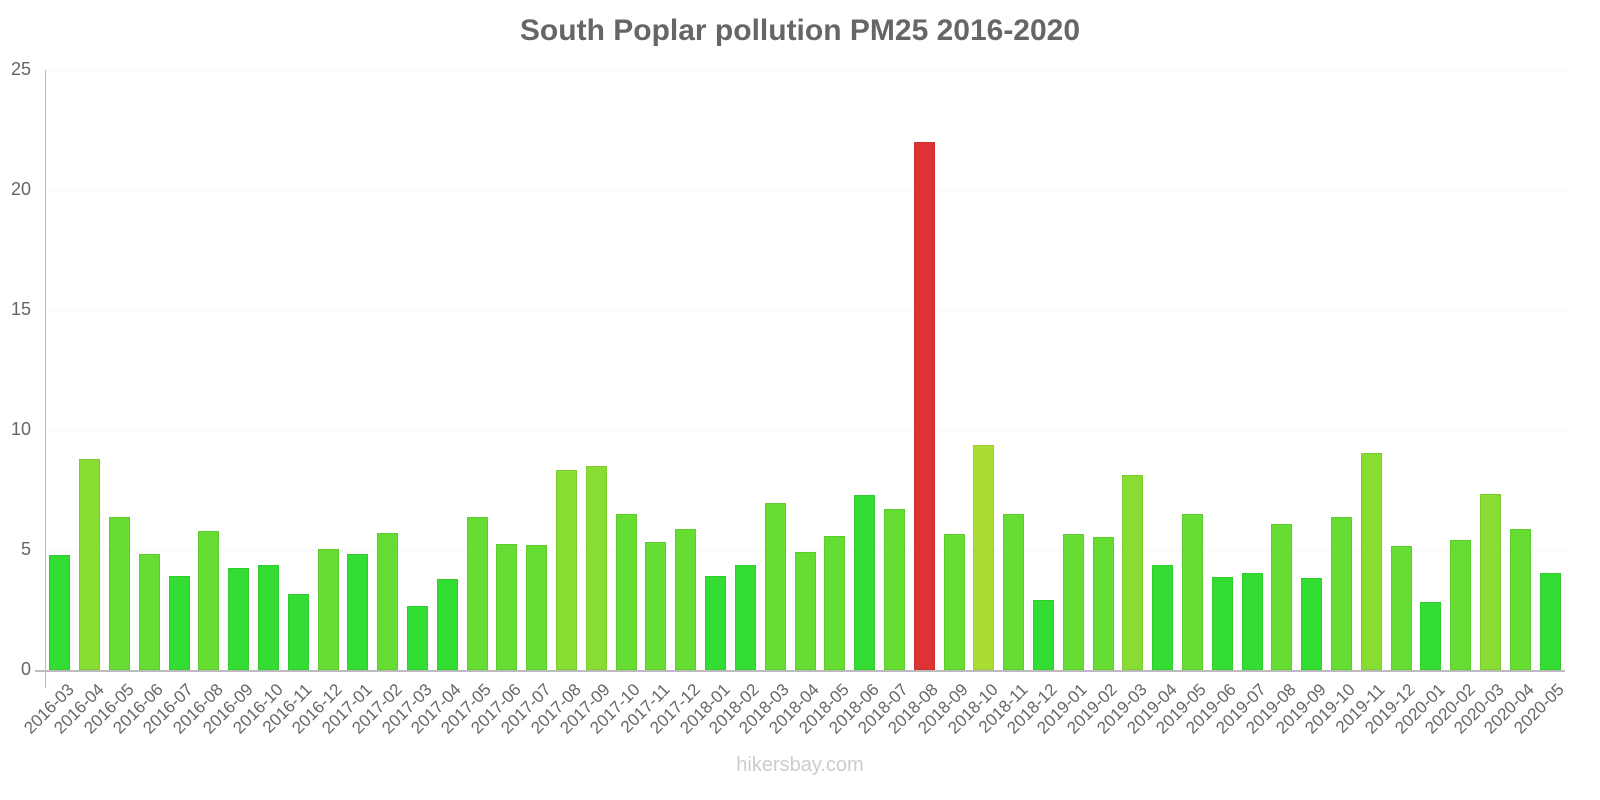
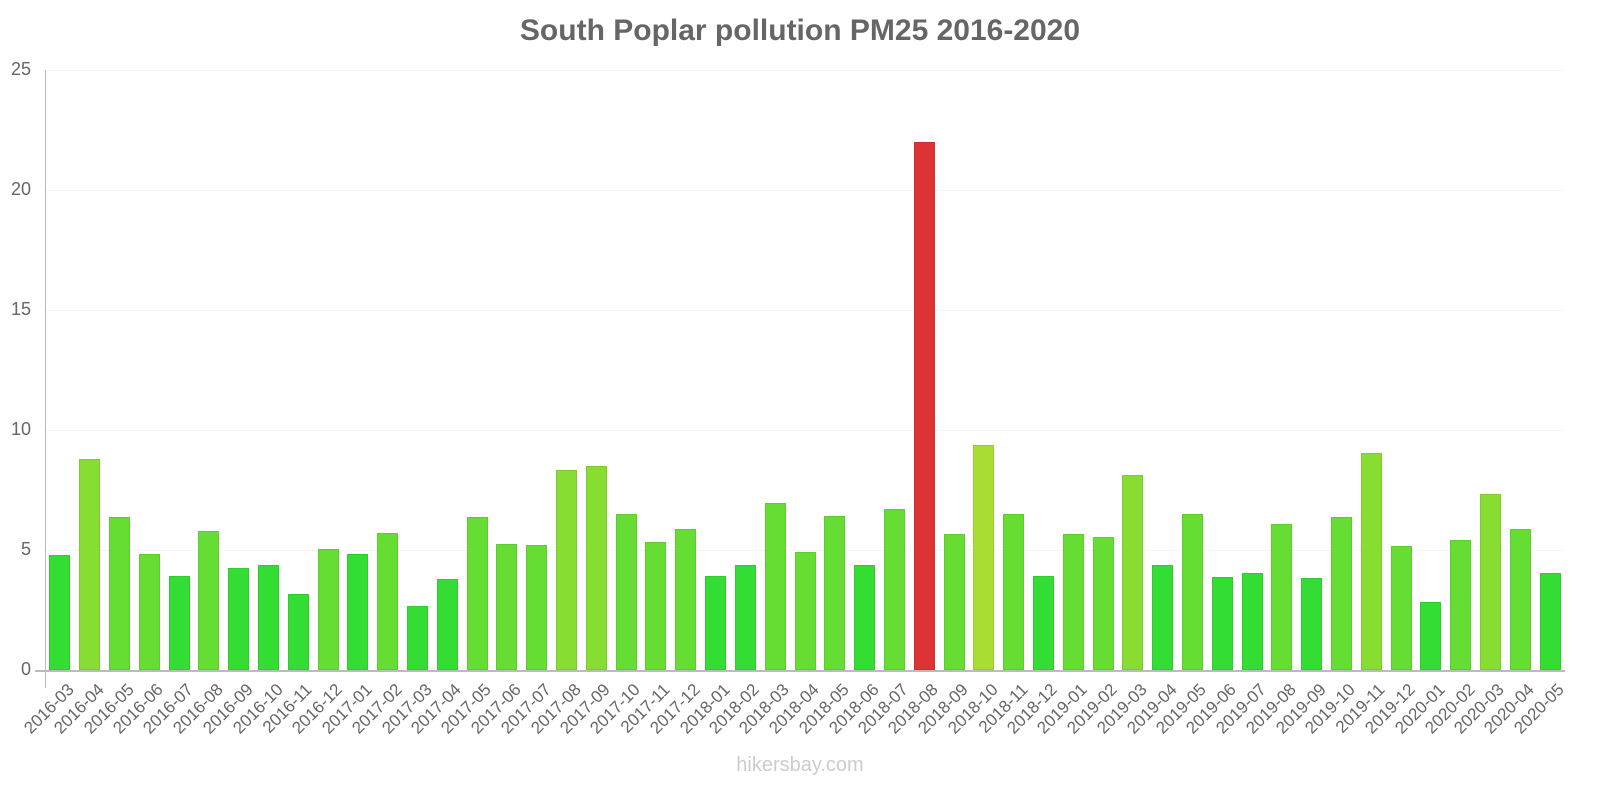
2018-05: 5.6 -> 6.4
2018-06: 7.3 -> 4.4
2018-12: 2.9 -> 3.9
